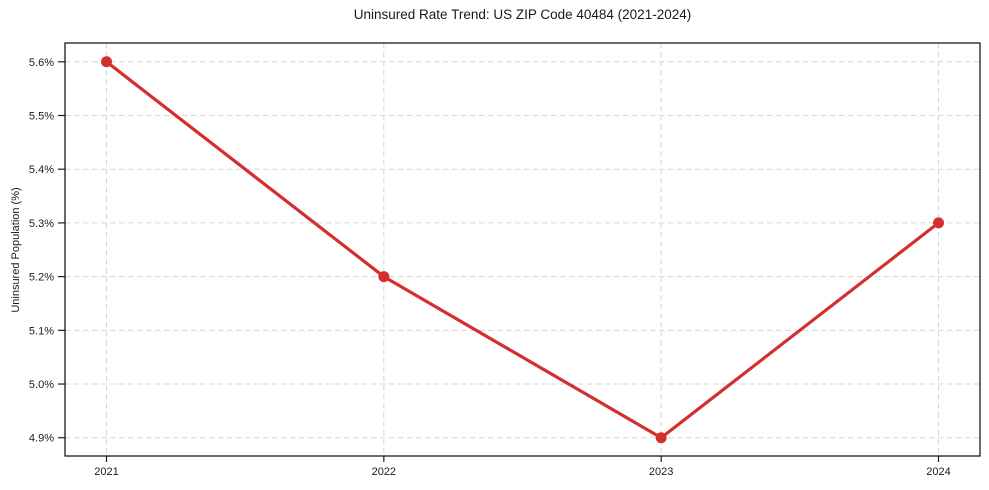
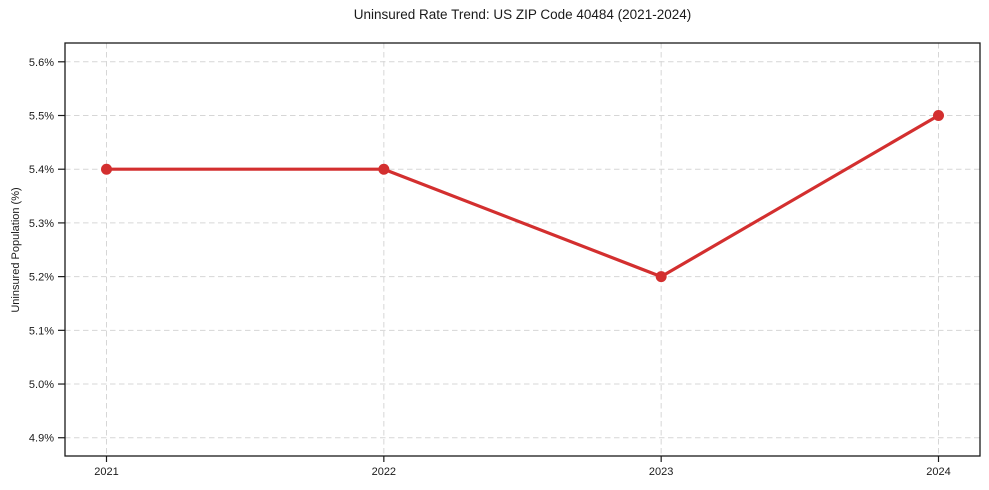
2021: 5.6% -> 5.4%
2022: 5.2% -> 5.4%
2023: 4.9% -> 5.2%
2024: 5.3% -> 5.5%
